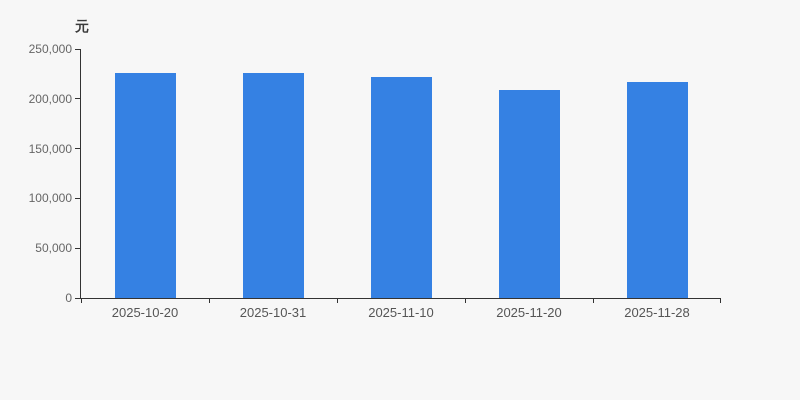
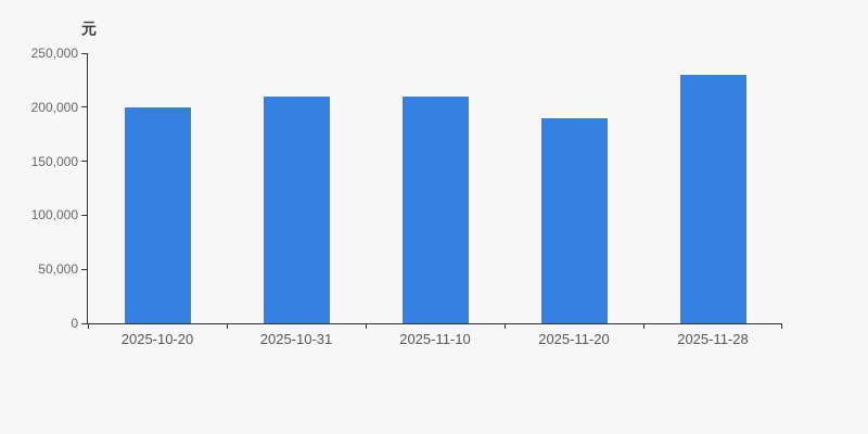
2025-10-20: 230000 -> 200000
2025-10-31: 230000 -> 210000
2025-11-10: 220000 -> 210000
2025-11-20: 210000 -> 190000
2025-11-28: 220000 -> 230000
